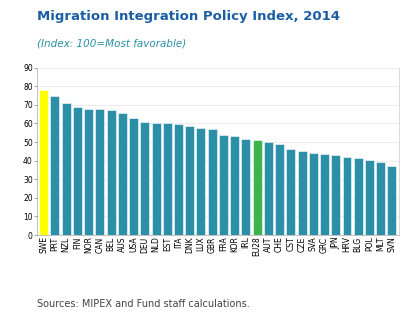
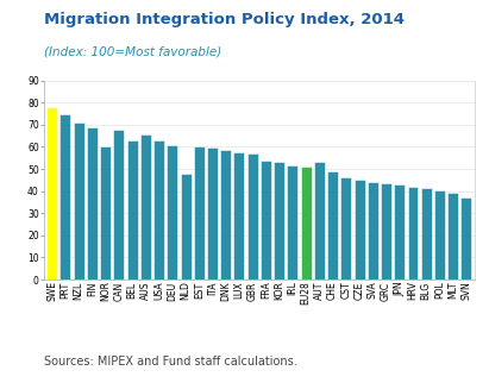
NOR: 68 -> 60
BEL: 67 -> 63
NLD: 60 -> 48
AUT: 50 -> 53
